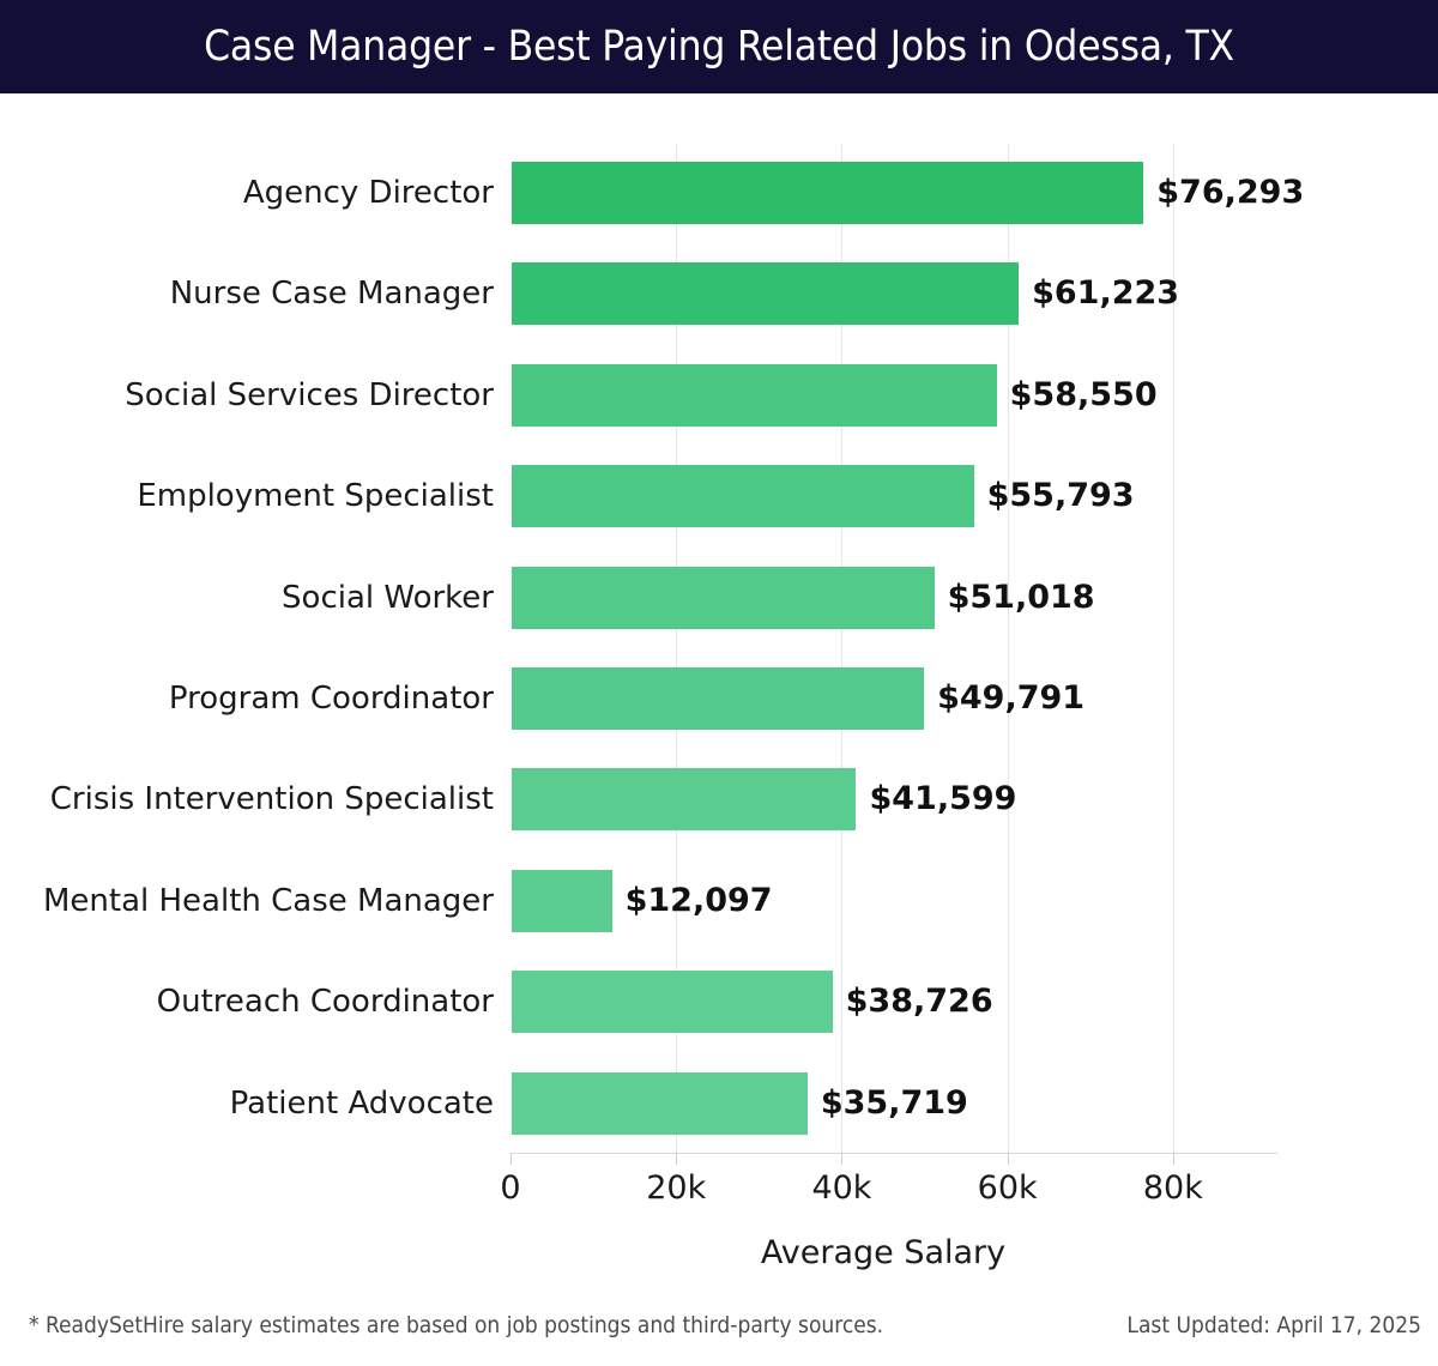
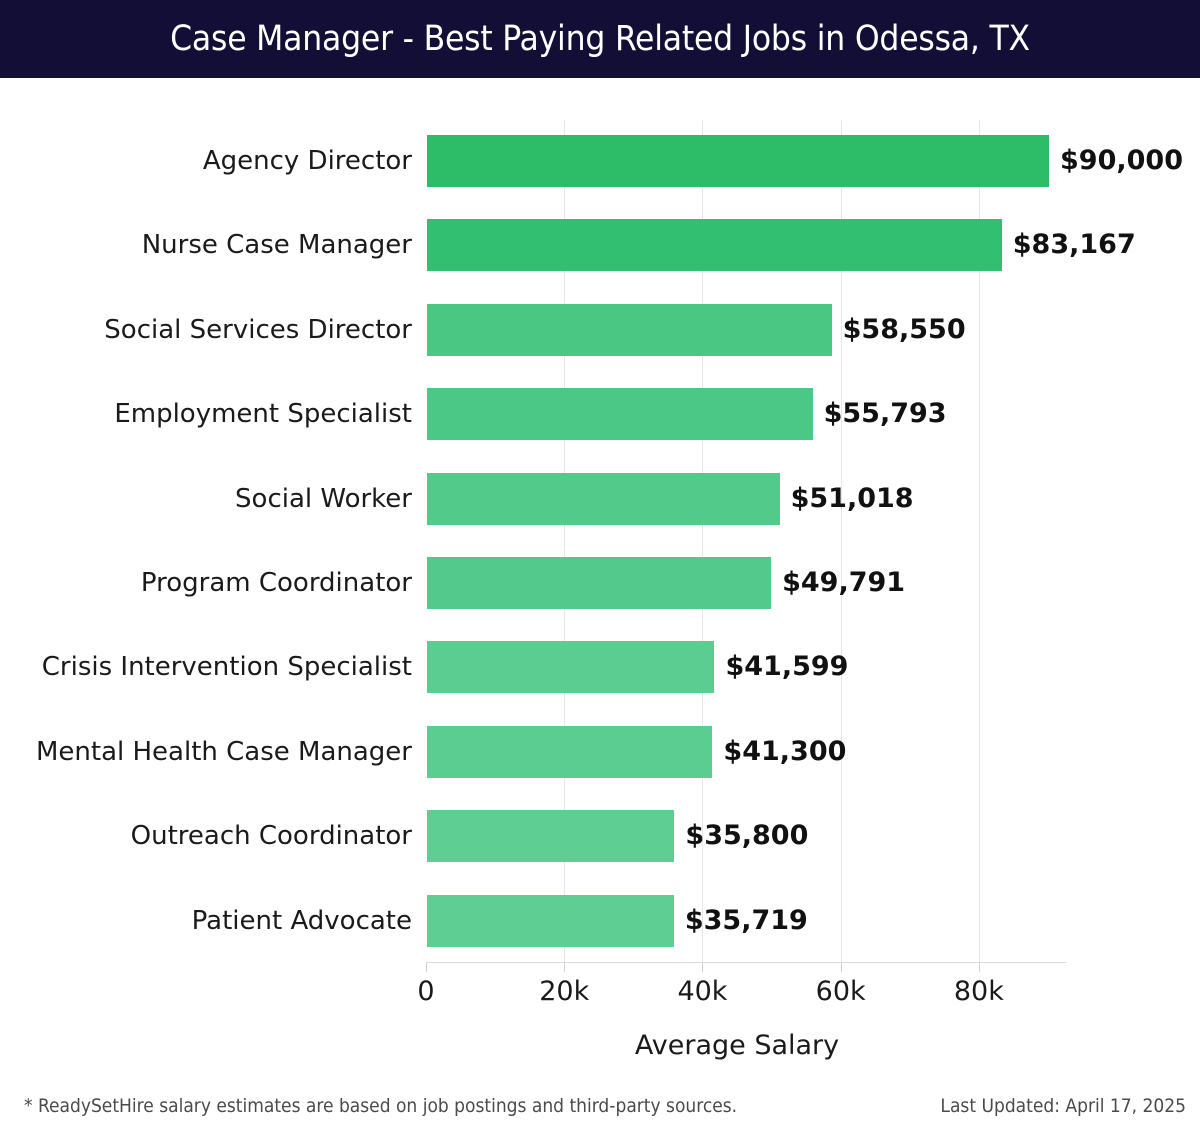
Agency Director: $76,293 -> $90,000
Nurse Case Manager: $61,223 -> $83,167
Mental Health Case Manager: $12,097 -> $41,300
Outreach Coordinator: $38,726 -> $35,800
